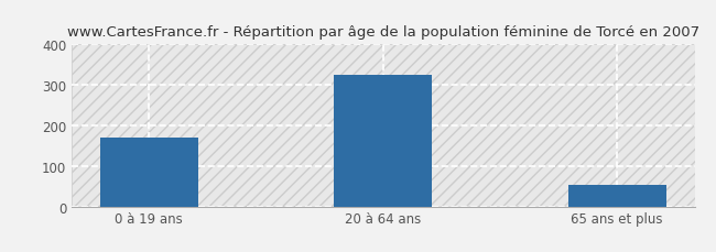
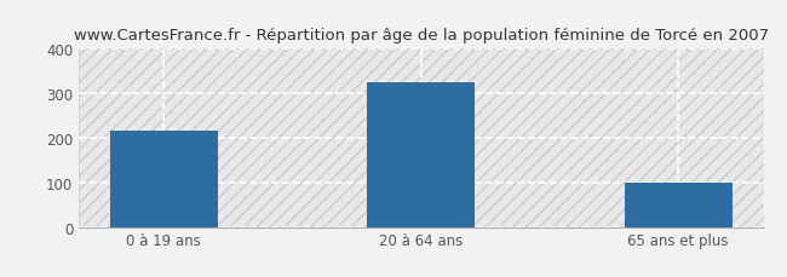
0 à 19 ans: 170 -> 215
65 ans et plus: 52 -> 100
